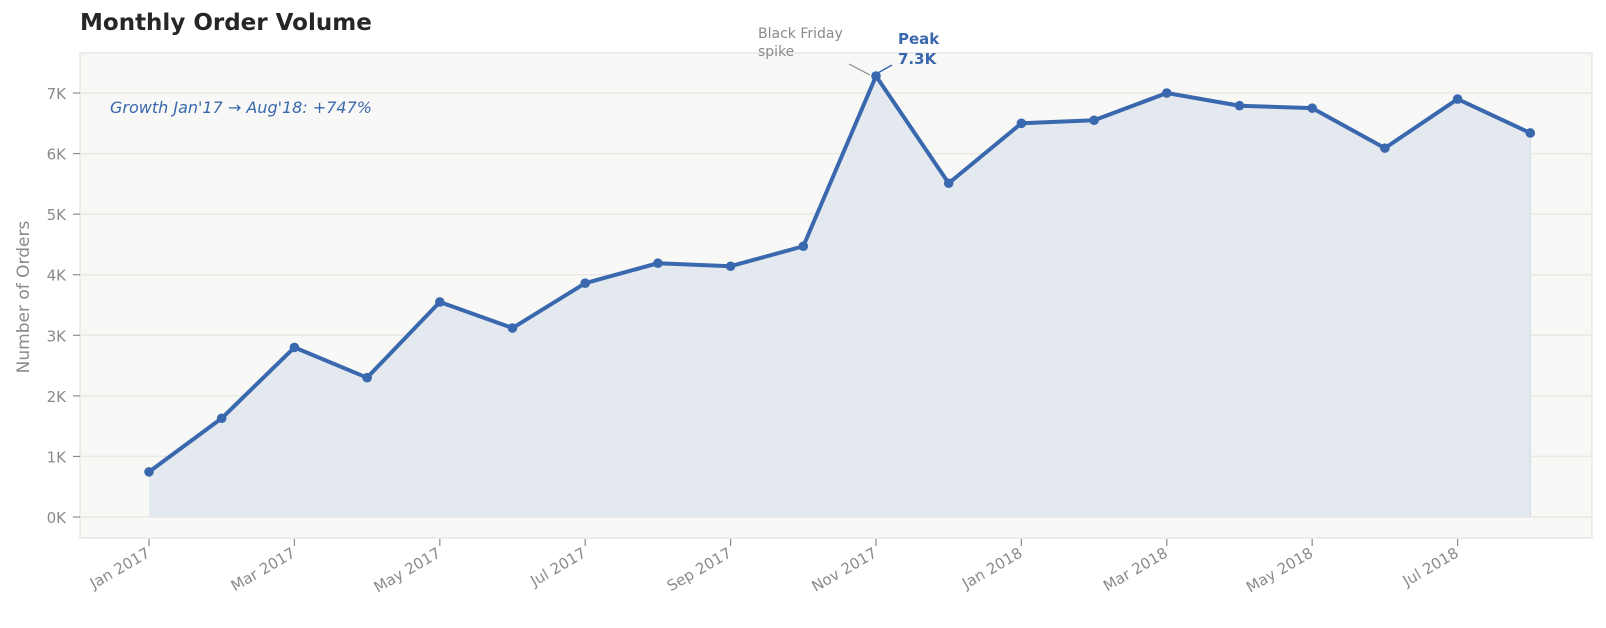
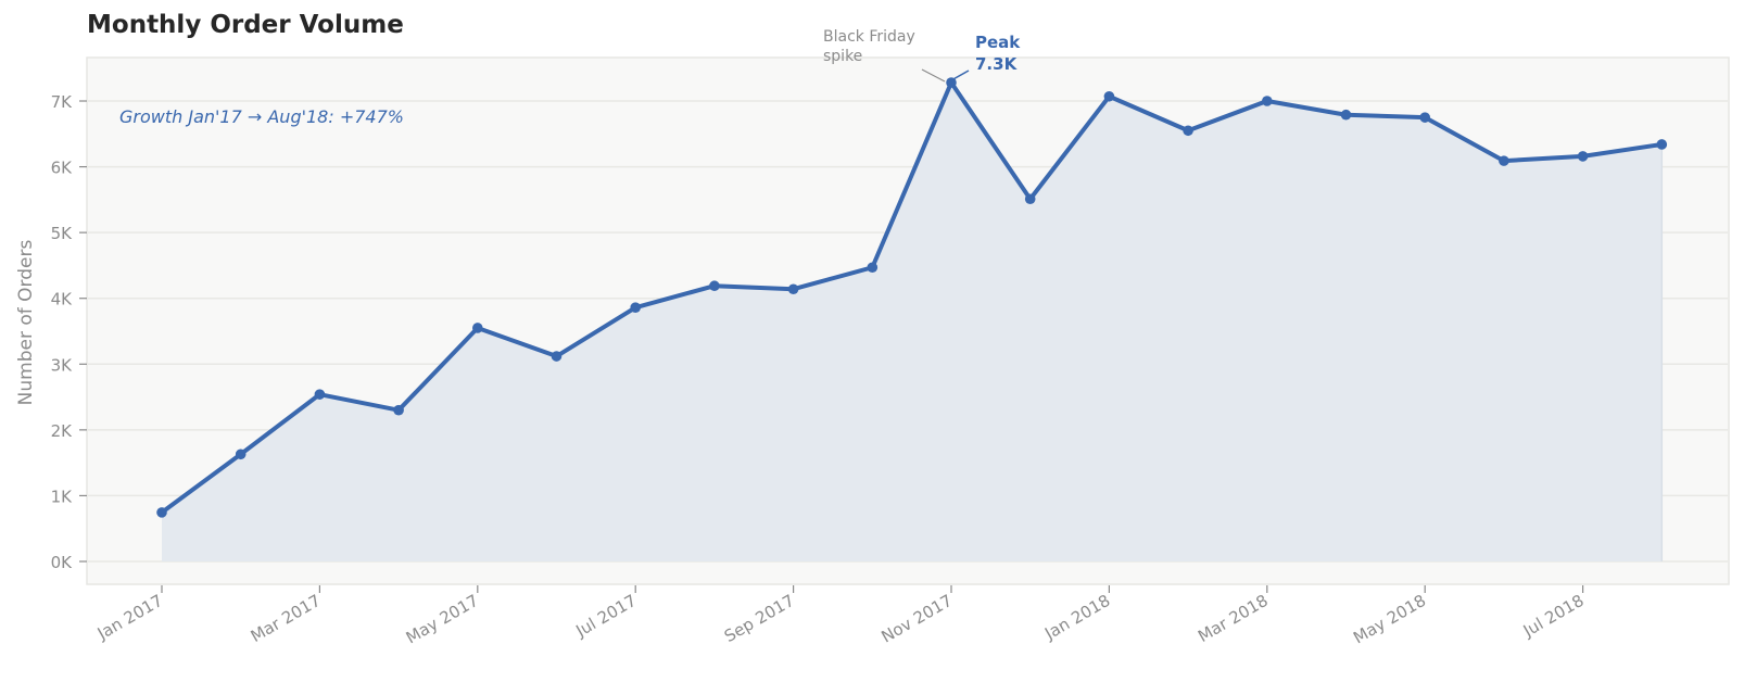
Mar 2017: 2.8K -> 2.5K
Jan 2018: 6.5K -> 7.1K
Jul 2018: 6.9K -> 6.2K
